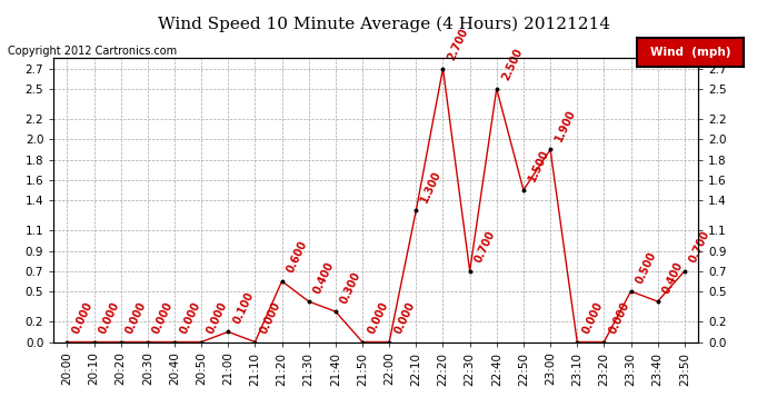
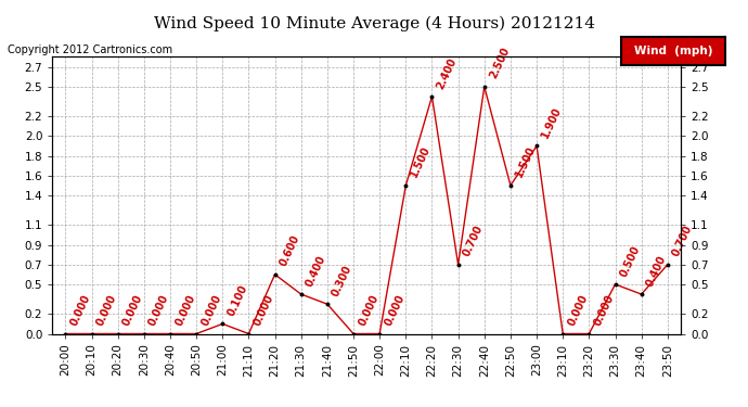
22:10: 1.300 -> 1.500
22:20: 2.7 -> 2.4
